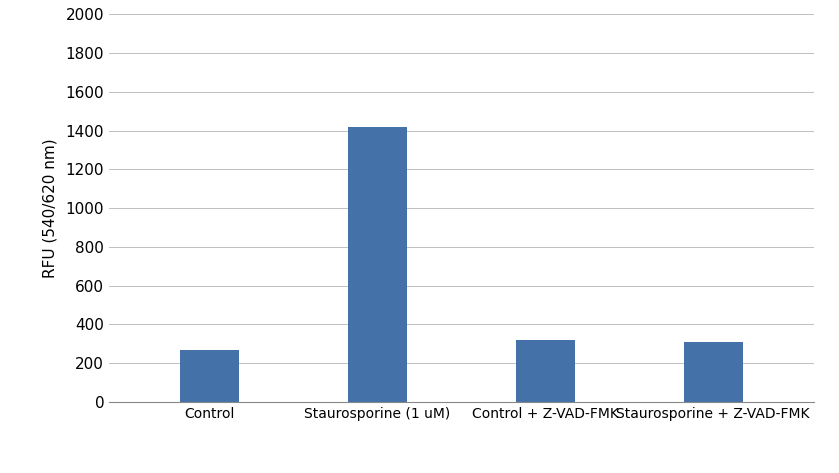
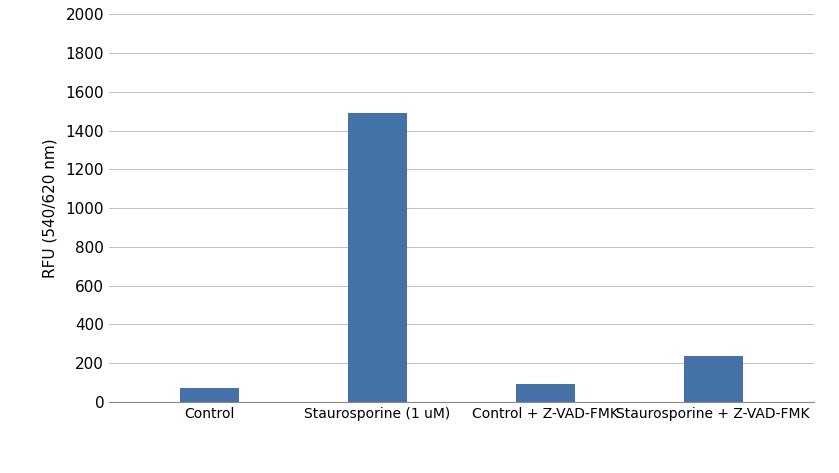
Control: 270 -> 80
Staurosporine (1 uM): 1420 -> 1490
Control + Z-VAD-FMK: 320 -> 90
Staurosporine + Z-VAD-FMK: 310 -> 240
